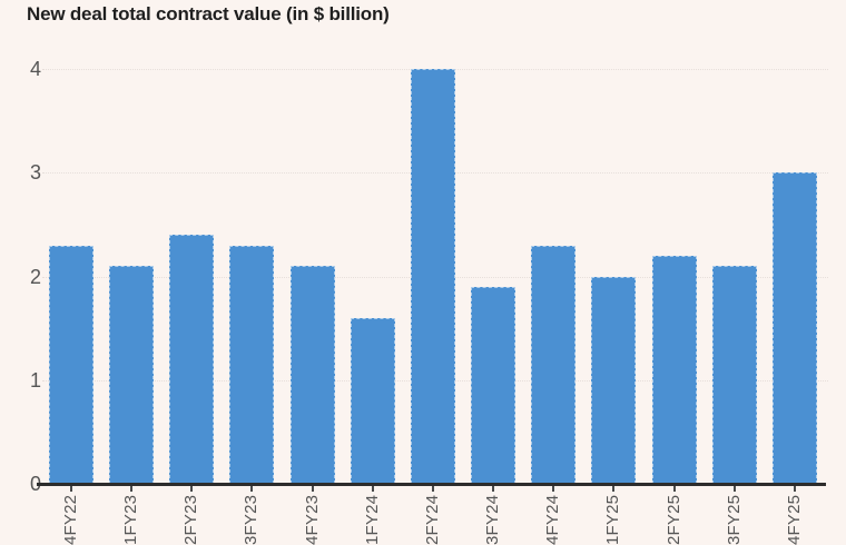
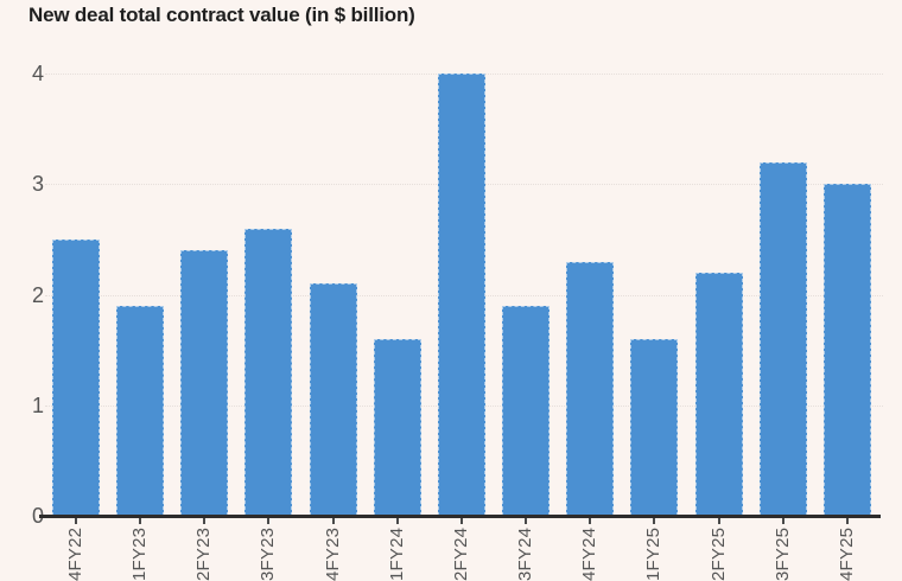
4FY22: 2.3 -> 2.5
1FY23: 2.1 -> 1.9
3FY23: 2.3 -> 2.6
1FY25: 2.0 -> 1.6
3FY25: 2.1 -> 3.2
